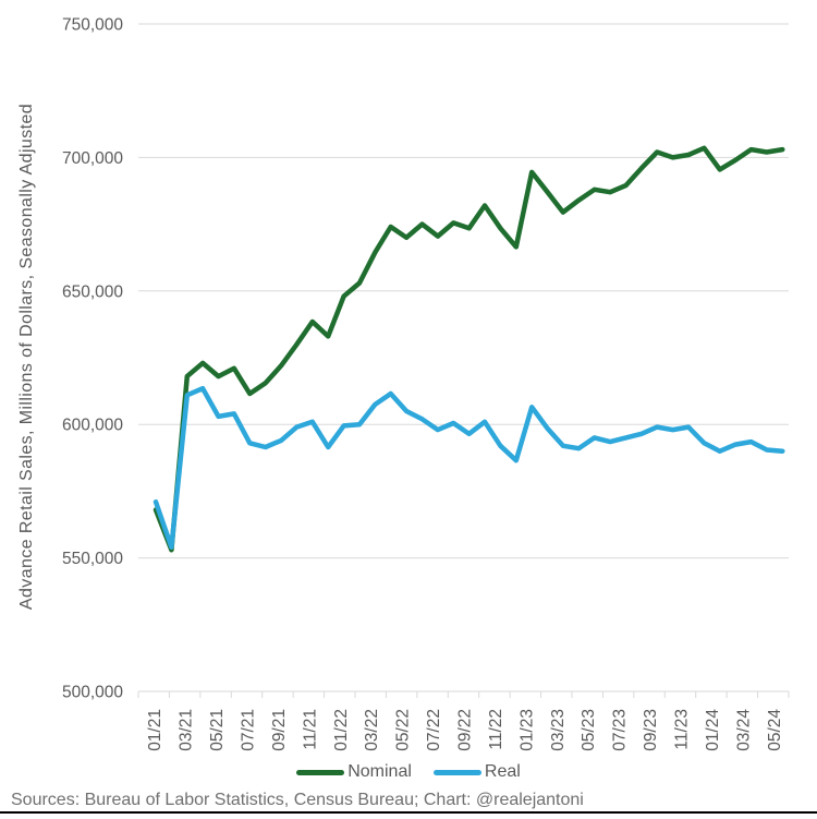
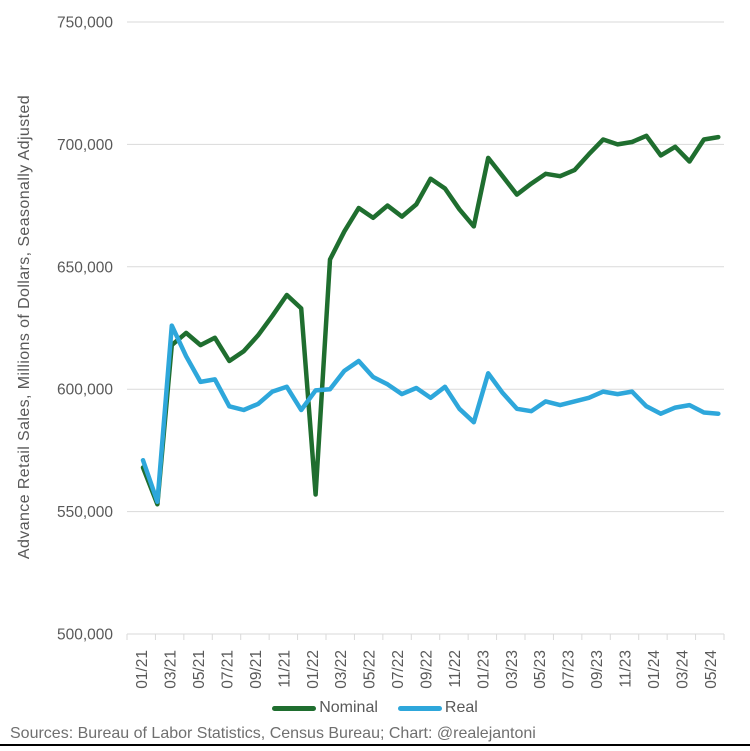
Real/03/21: 611000 -> 626000
Nominal/01/22: 648000 -> 557000
Nominal/09/22: 674000 -> 686000
Nominal/03/24: 703000 -> 693000
